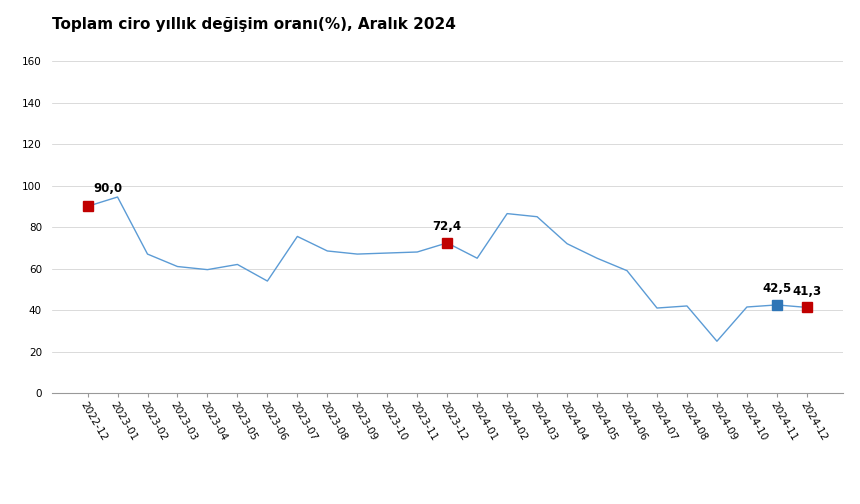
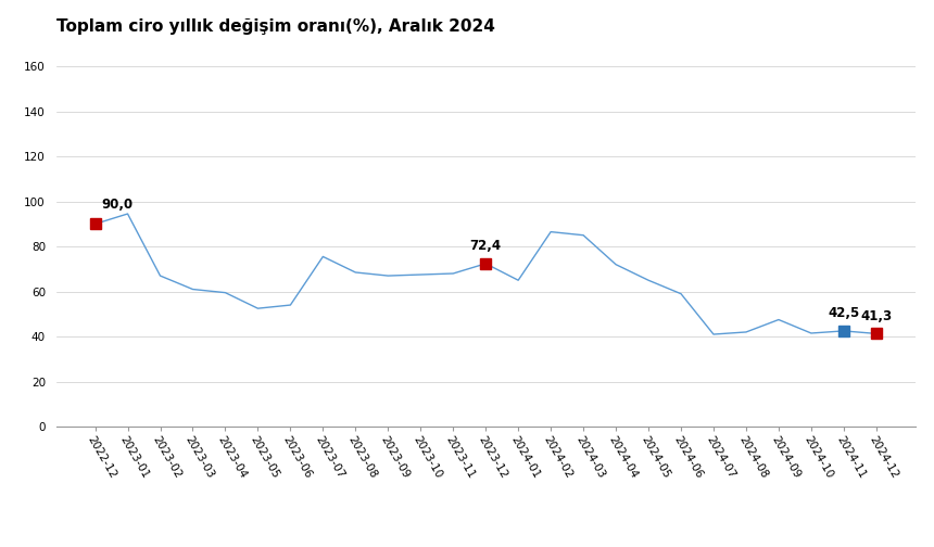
2023-05: 62.0 -> 52.5
2024-09: 25.0 -> 47.5
